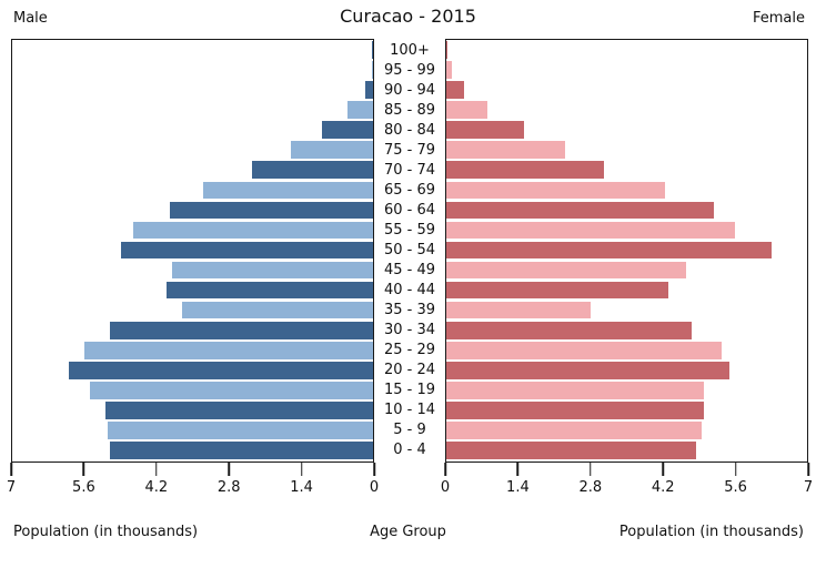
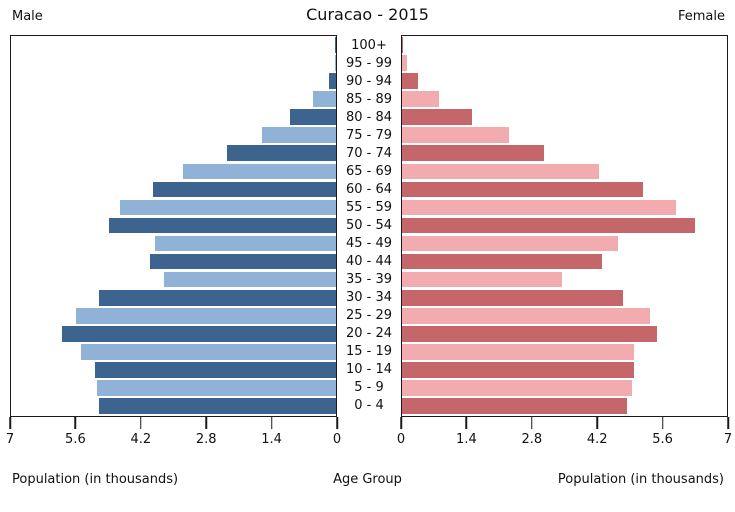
Female/55 - 59: 5.6 -> 5.9
Female/35 - 39: 2.8 -> 3.5
